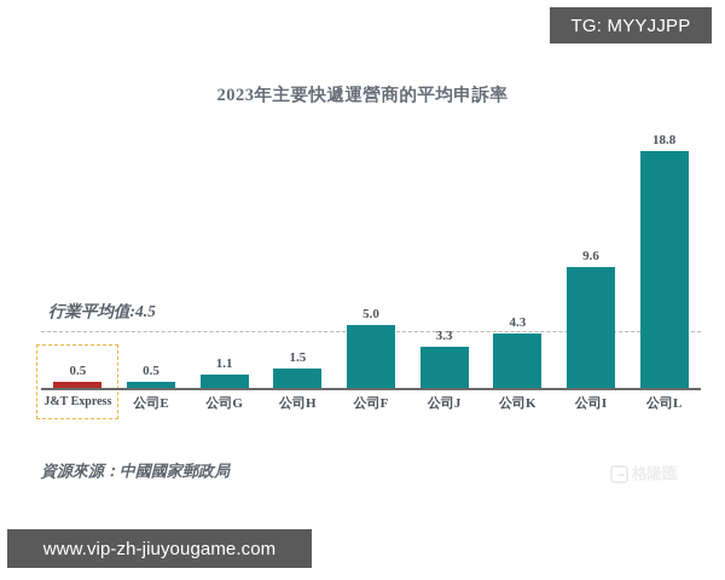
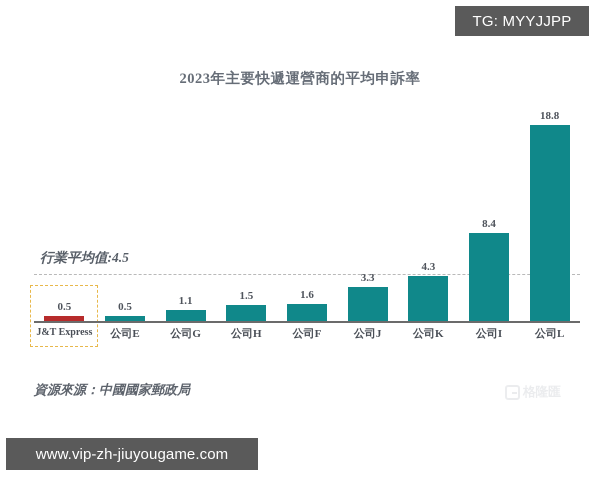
公司F: 5.0 -> 1.6
公司I: 9.6 -> 8.4
